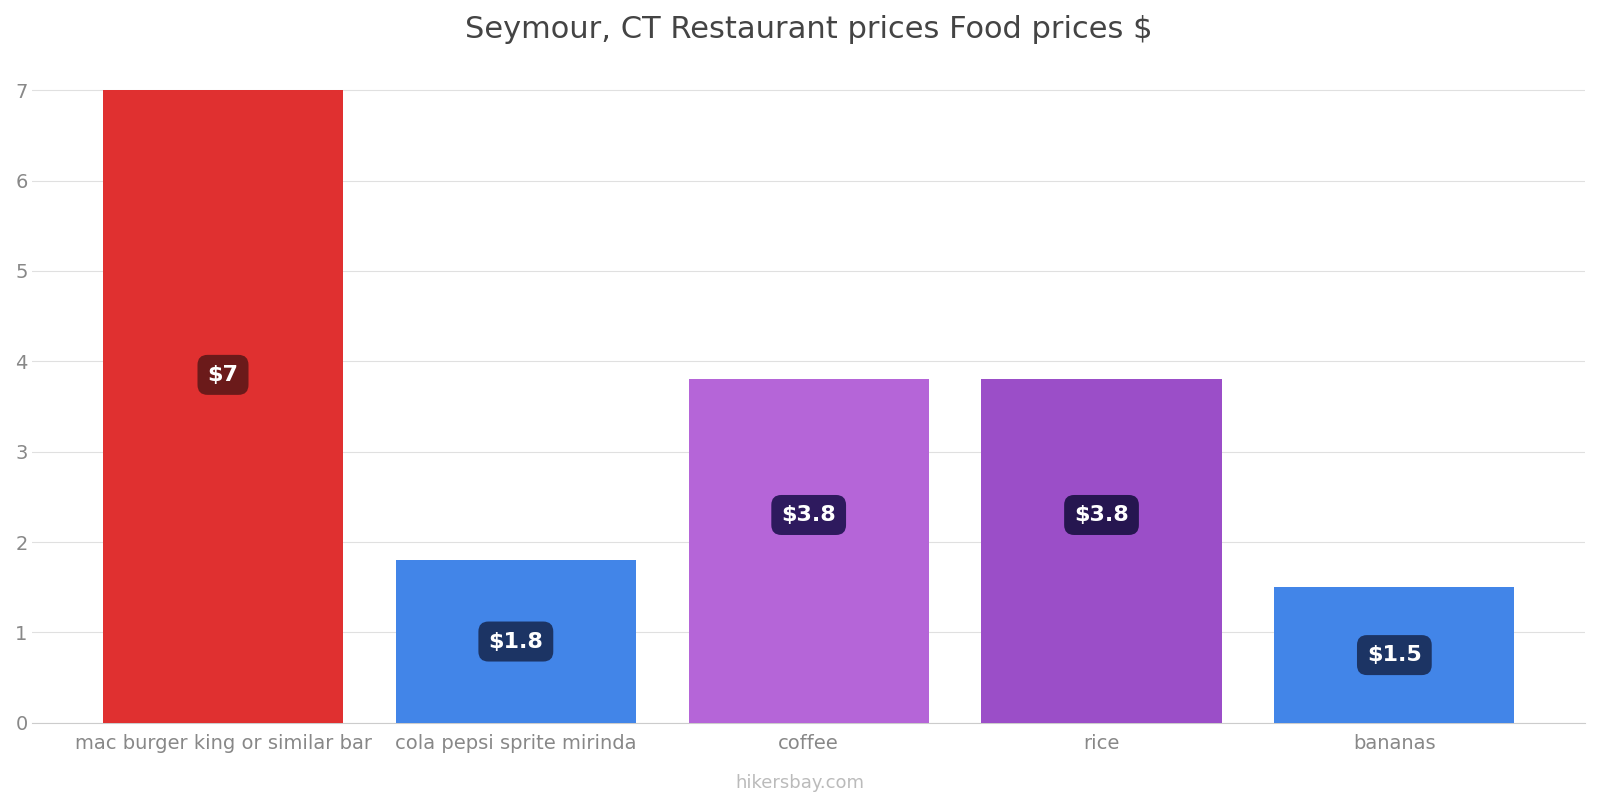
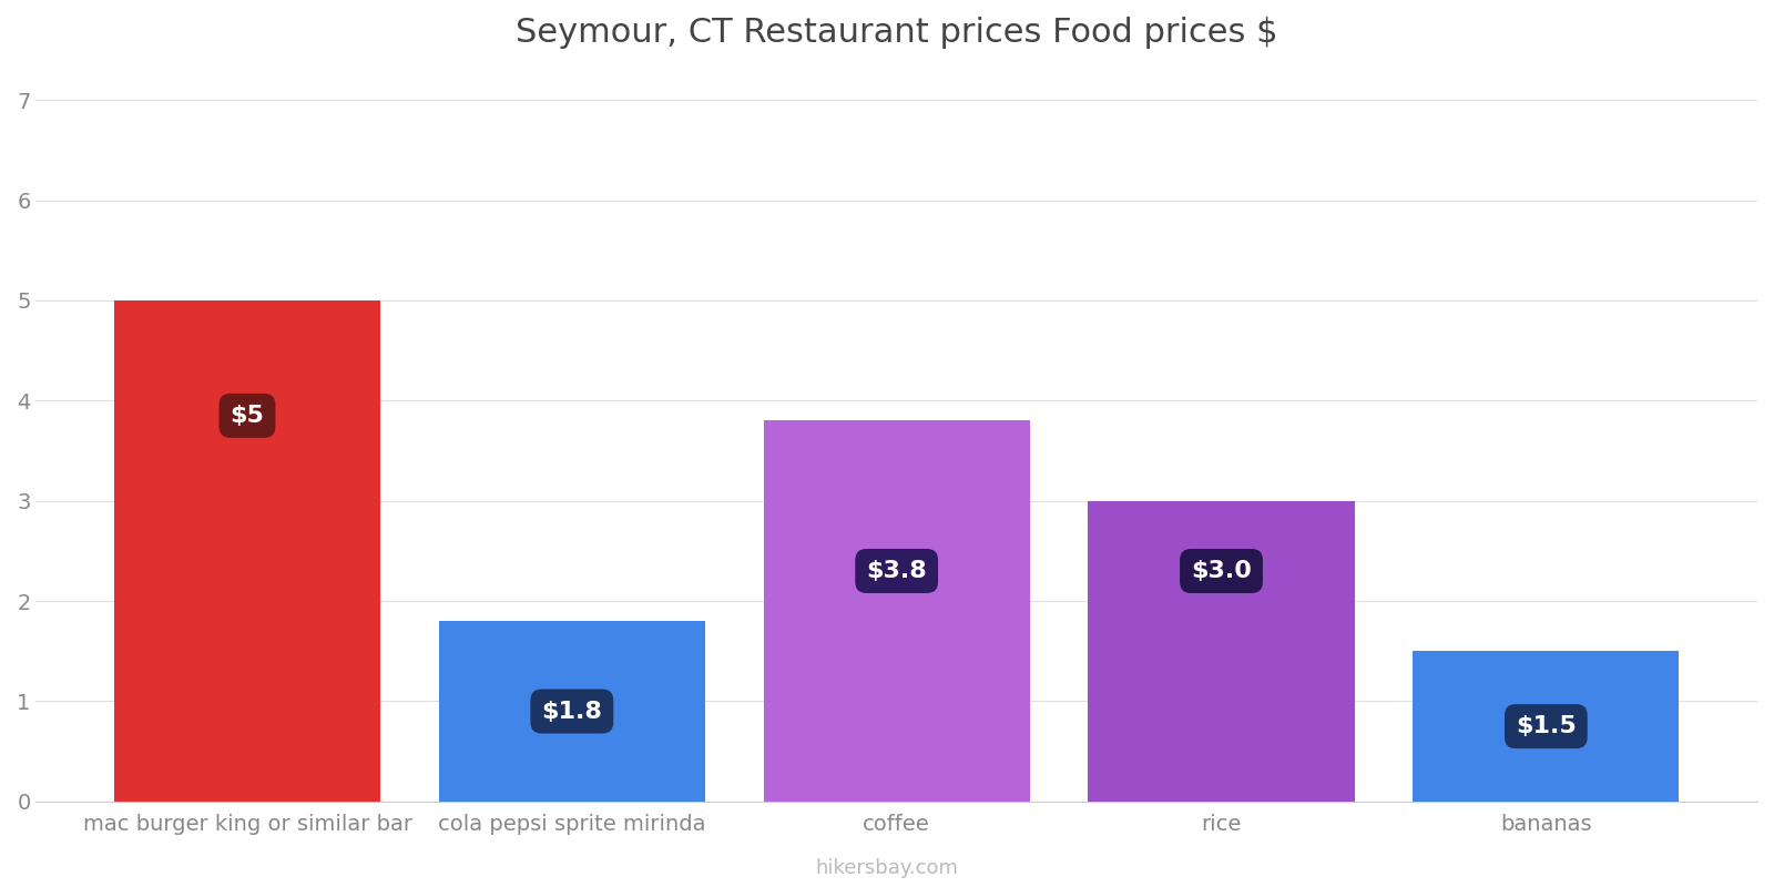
mac burger king or similar bar: $7 -> $5
rice: $3.8 -> $3.0
